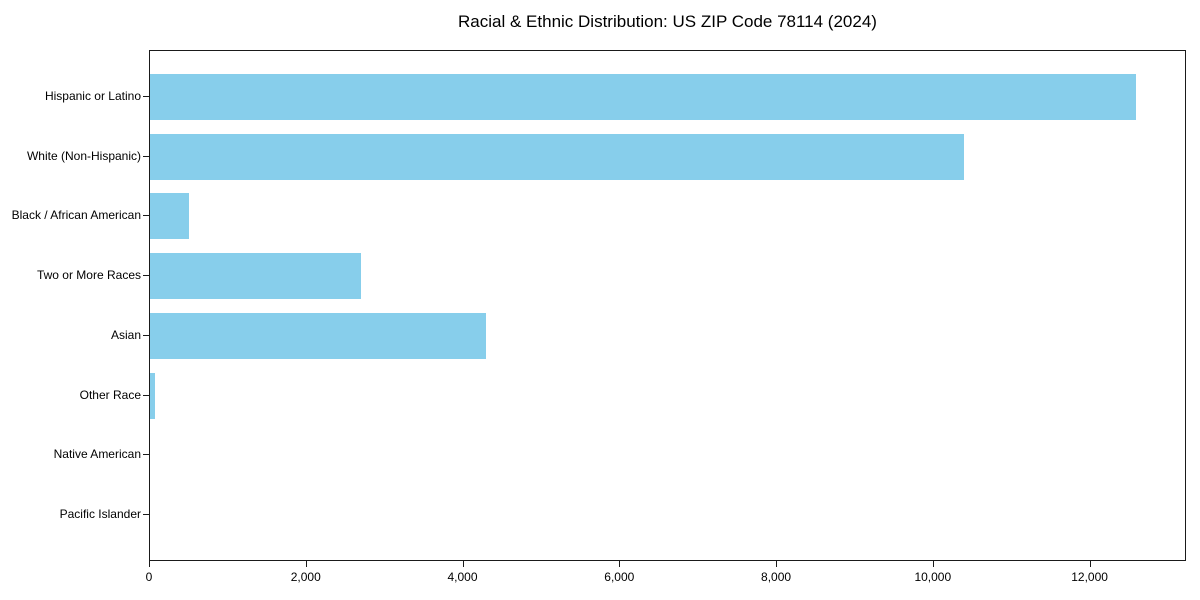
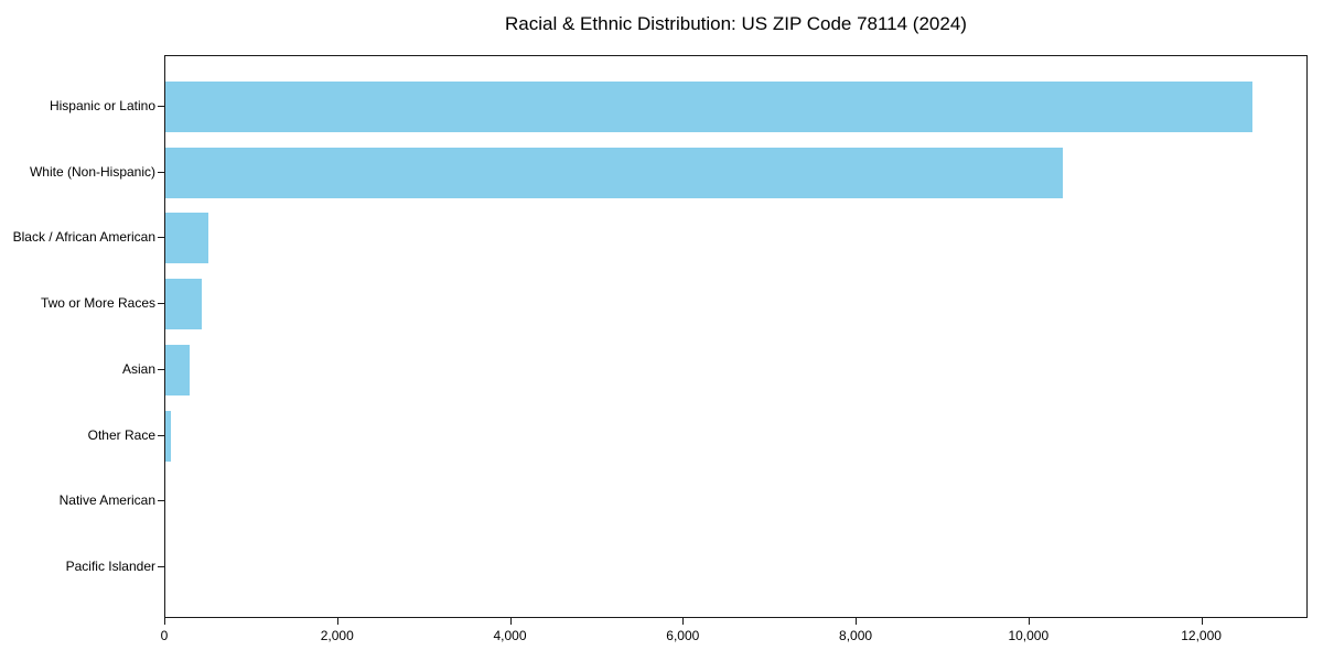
Two or More Races: 2700 -> 400
Asian: 4300 -> 300
